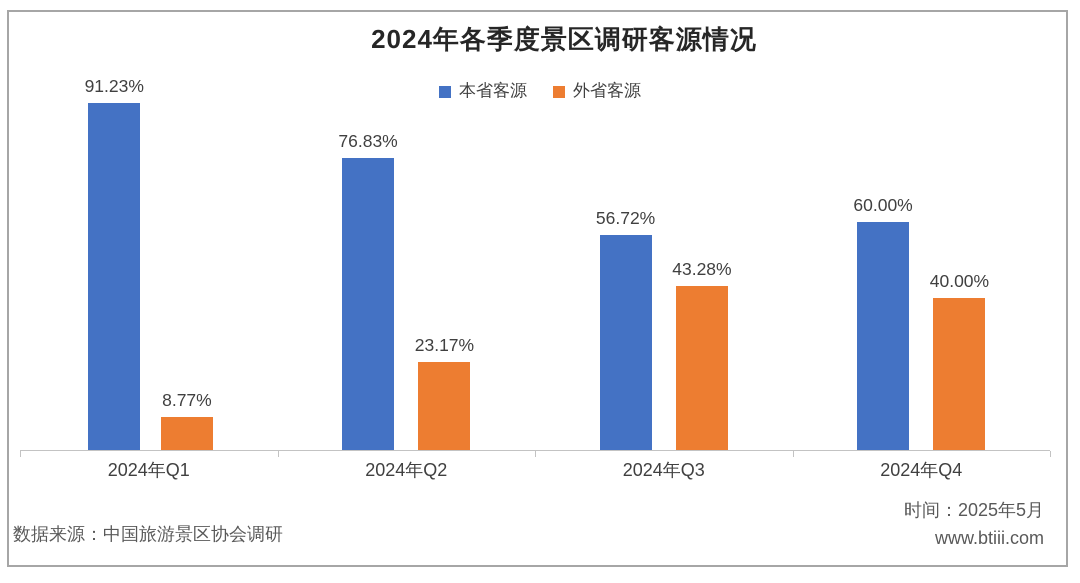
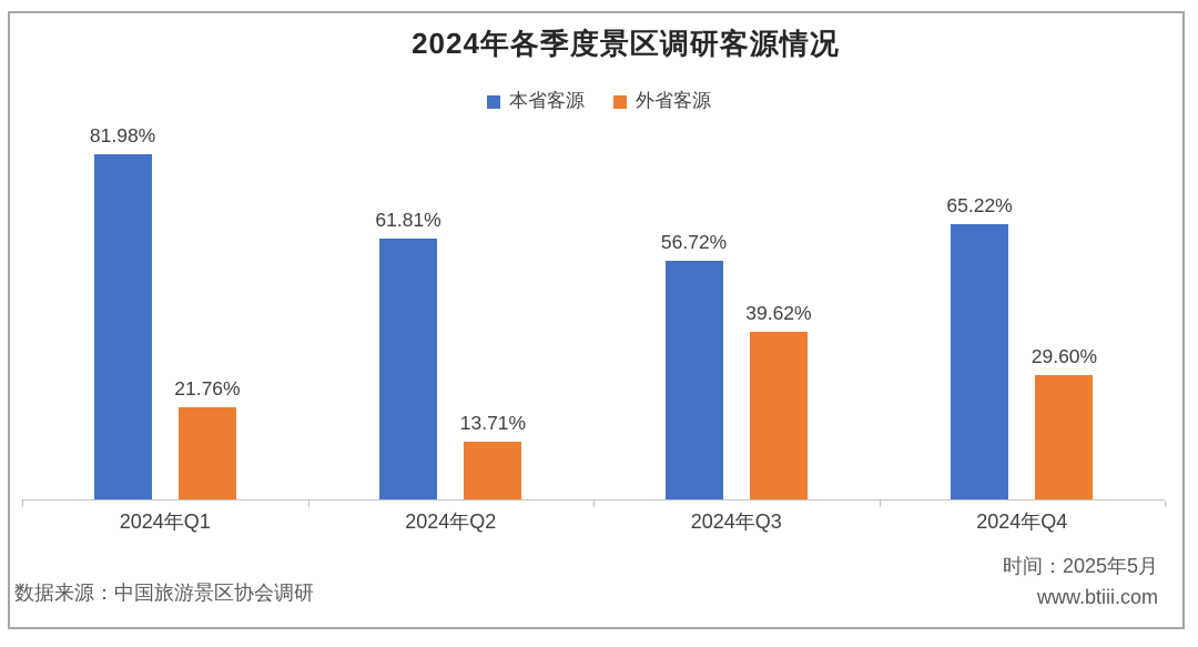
本省客源/2024年Q1: 91.23% -> 81.98%
外省客源/2024年Q1: 8.77% -> 21.76%
本省客源/2024年Q2: 76.83% -> 61.81%
外省客源/2024年Q2: 23.17% -> 13.71%
外省客源/2024年Q3: 43.28% -> 39.62%
本省客源/2024年Q4: 60.00% -> 65.22%
外省客源/2024年Q4: 40.00% -> 29.60%
